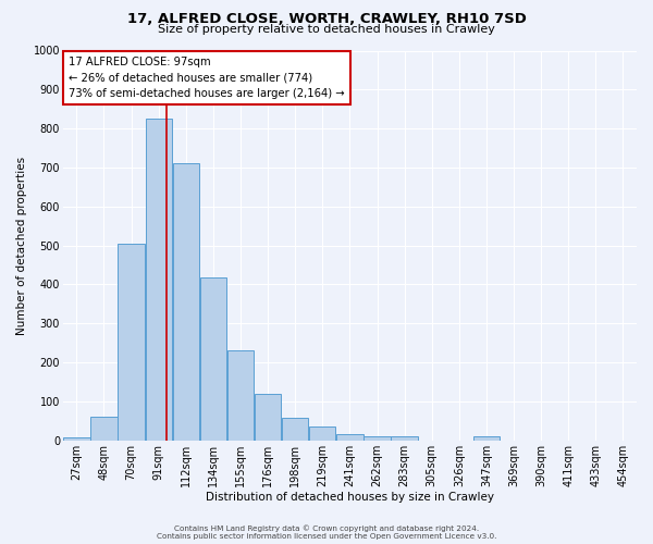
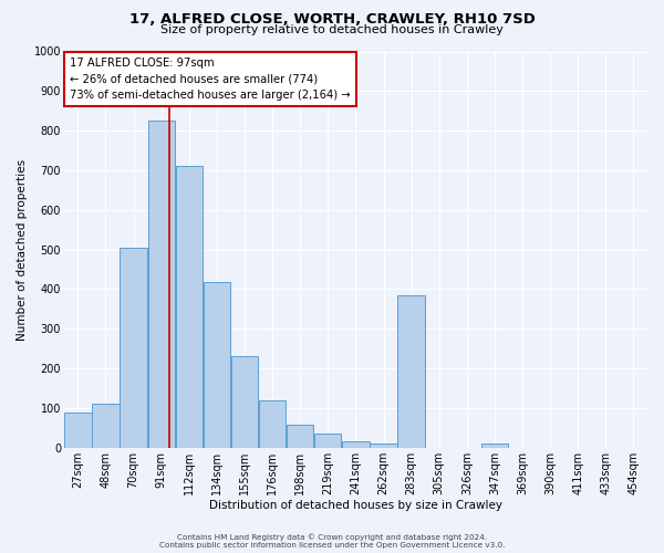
27sqm: 8 -> 90
48sqm: 60 -> 110
283sqm: 10 -> 385
